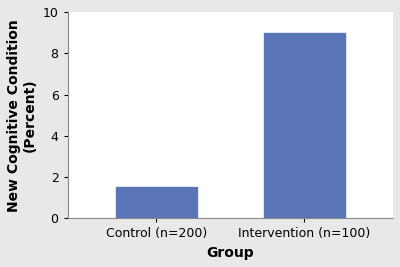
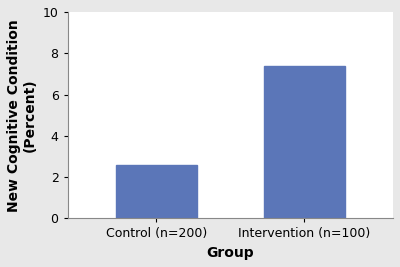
Control (n=200): 1.5 -> 2.6
Intervention (n=100): 9.0 -> 7.4
